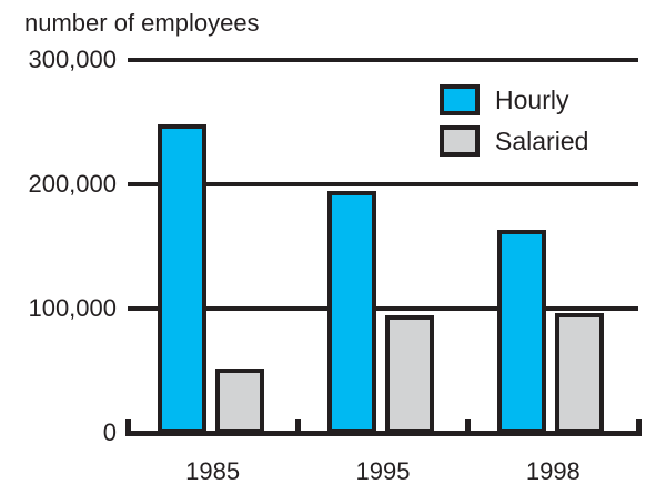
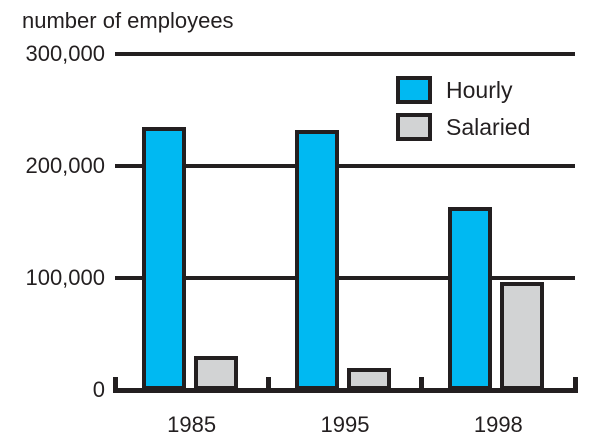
Hourly/1985: 248000 -> 235000
Salaried/1985: 52000 -> 30000
Hourly/1995: 195000 -> 232000
Salaried/1995: 95000 -> 20000
